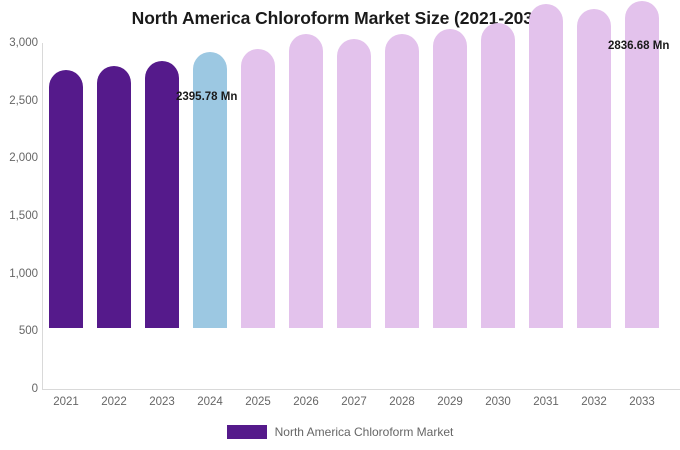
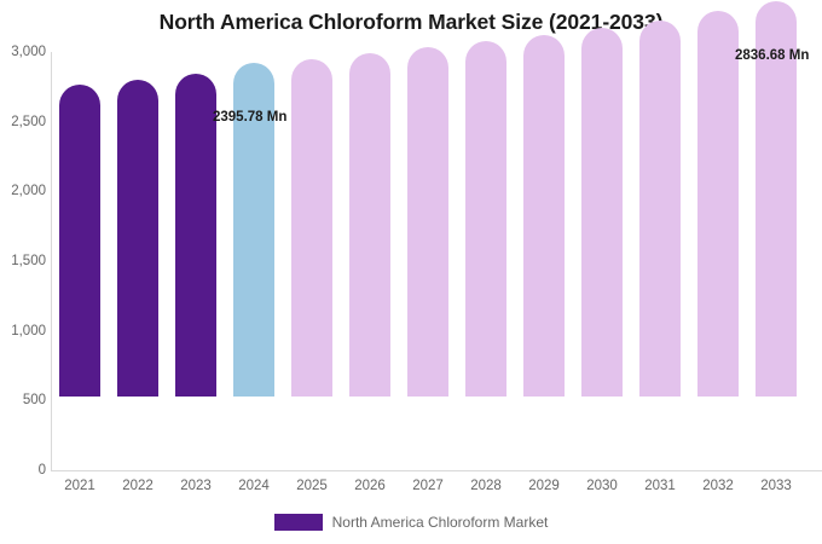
2026: 2550 -> 2460
2031: 2810 -> 2700
